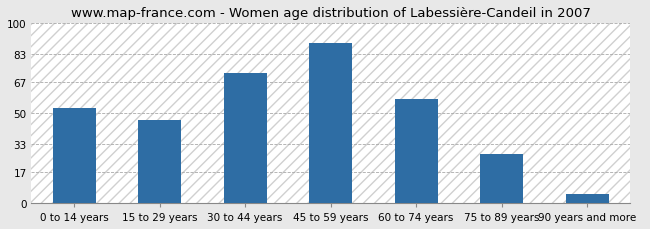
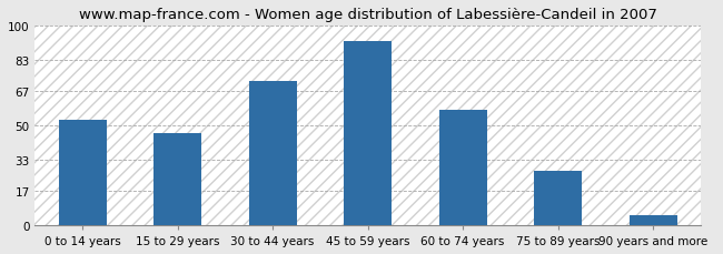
45 to 59 years: 89 -> 92
